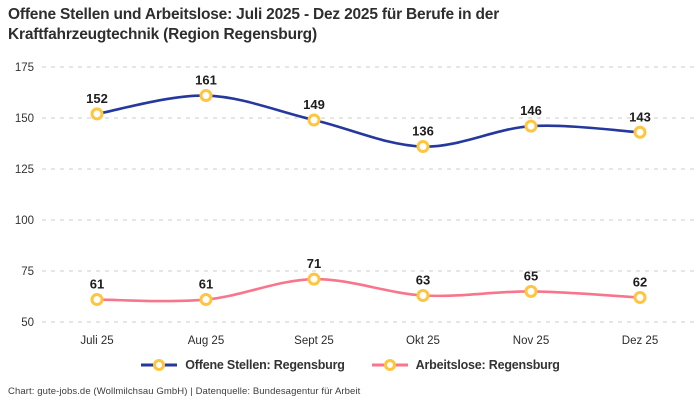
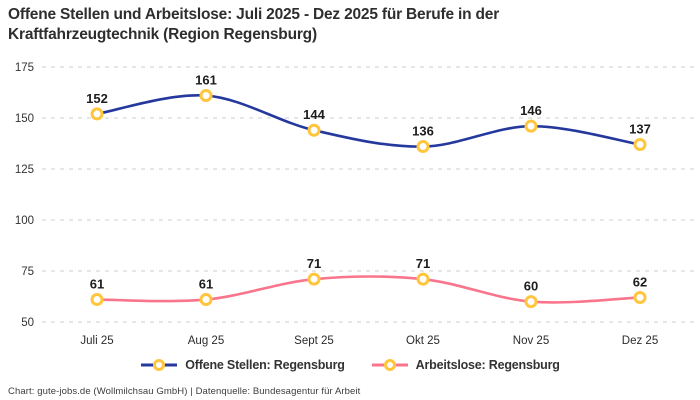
Offene Stellen: Regensburg/Sept 25: 149 -> 144
Arbeitslose: Regensburg/Okt 25: 63 -> 71
Arbeitslose: Regensburg/Nov 25: 65 -> 60
Offene Stellen: Regensburg/Dez 25: 143 -> 137
